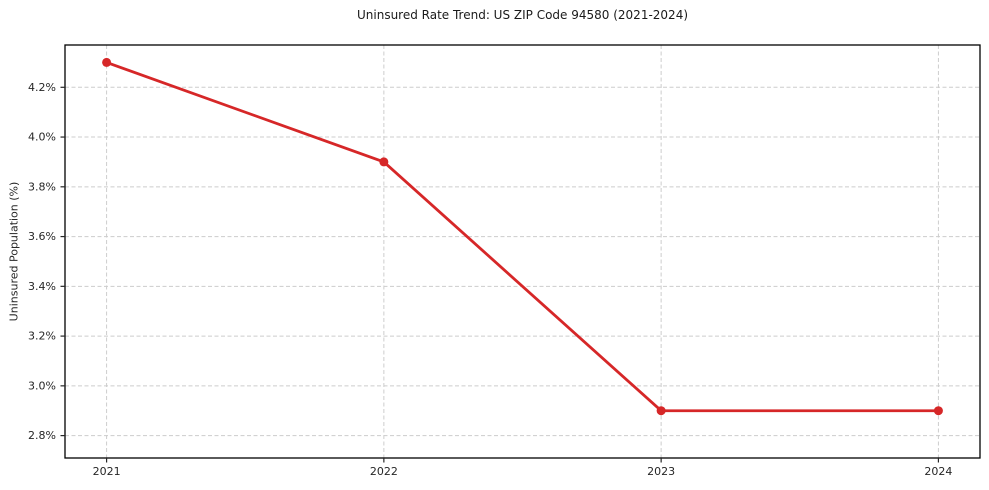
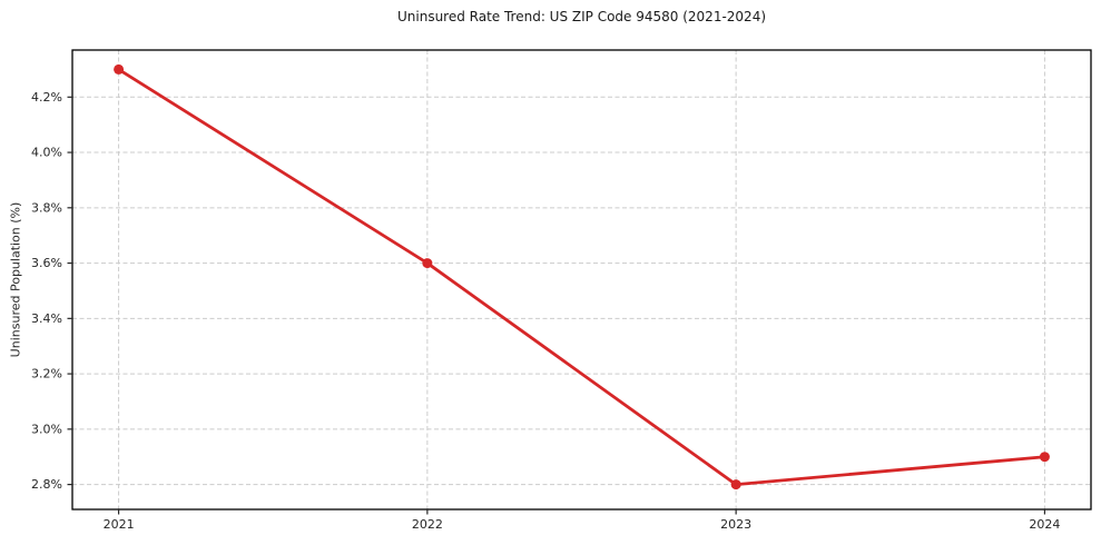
2022: 3.9% -> 3.6%
2023: 2.9% -> 2.8%
